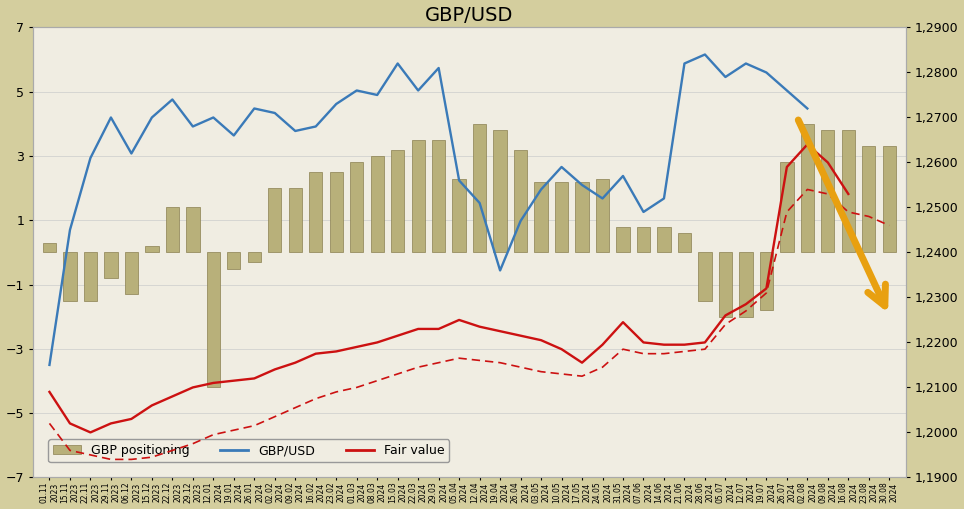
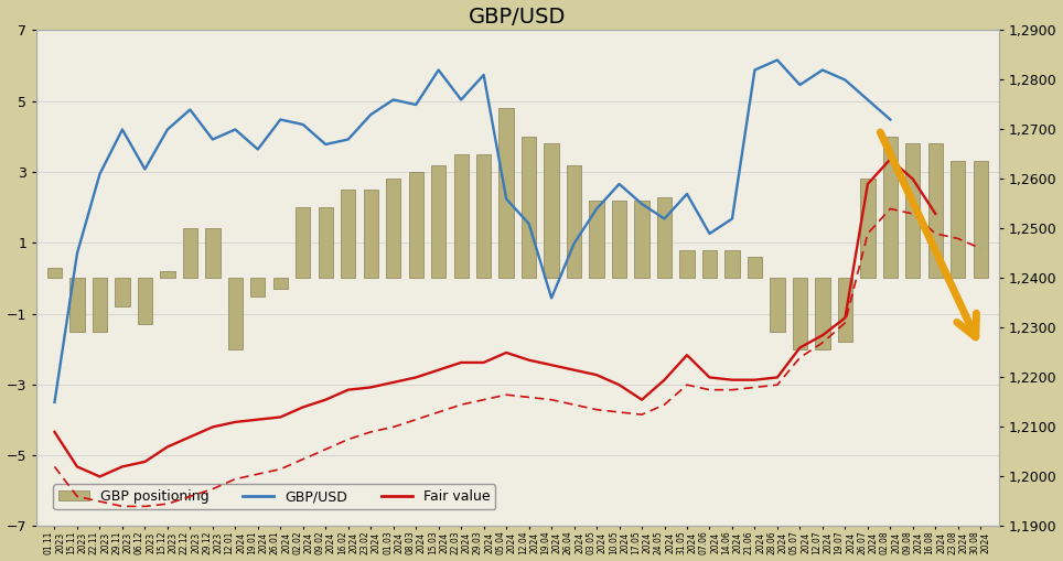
GBP positioning/12.01 2024: -4.2 -> -2.0
GBP positioning/05.04 2024: 2.3 -> 4.8
